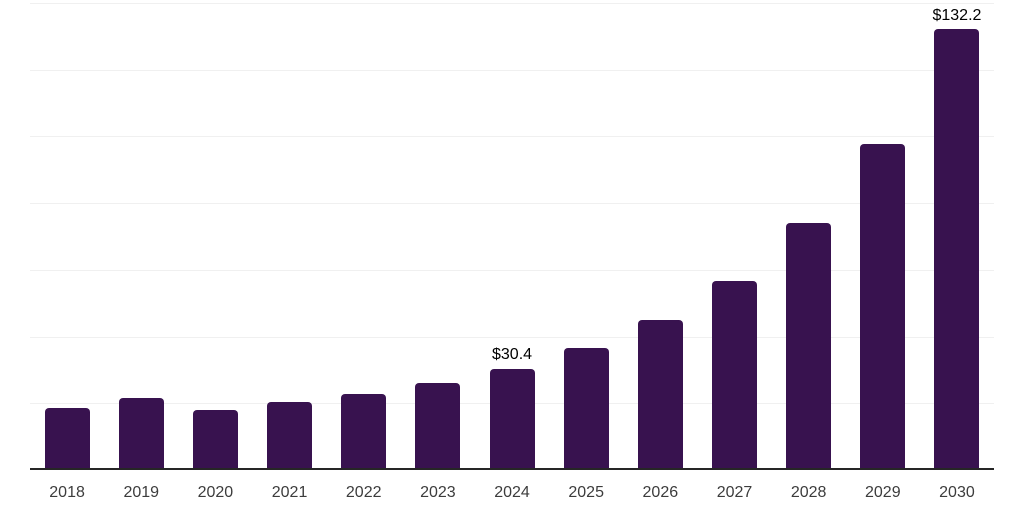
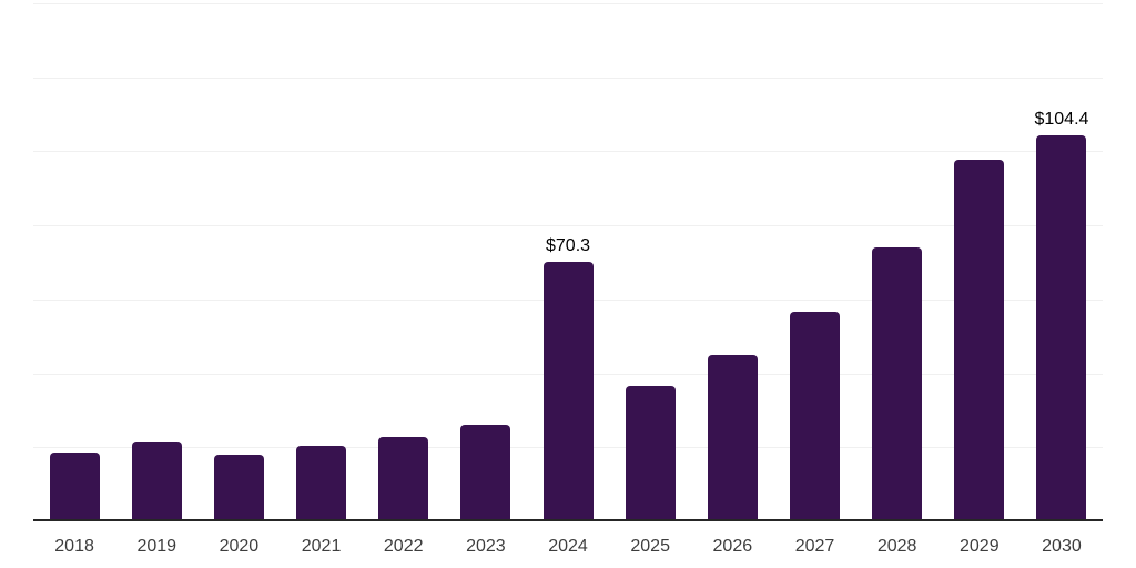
2024: $30.4 -> $70.3
2030: $132.2 -> $104.4
